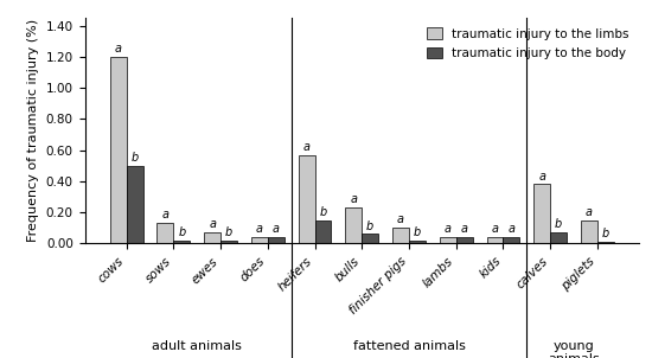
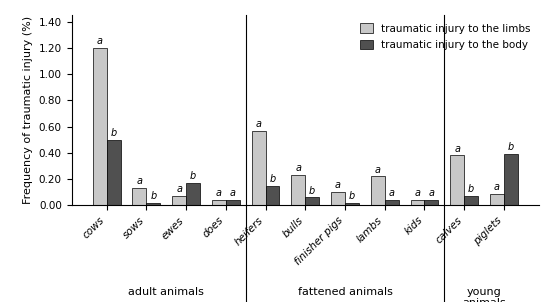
traumatic injury to the body/ewes: 0.02 -> 0.17
traumatic injury to the limbs/lambs: 0.04 -> 0.22
traumatic injury to the limbs/piglets: 0.15 -> 0.09
traumatic injury to the body/piglets: 0.01 -> 0.39
